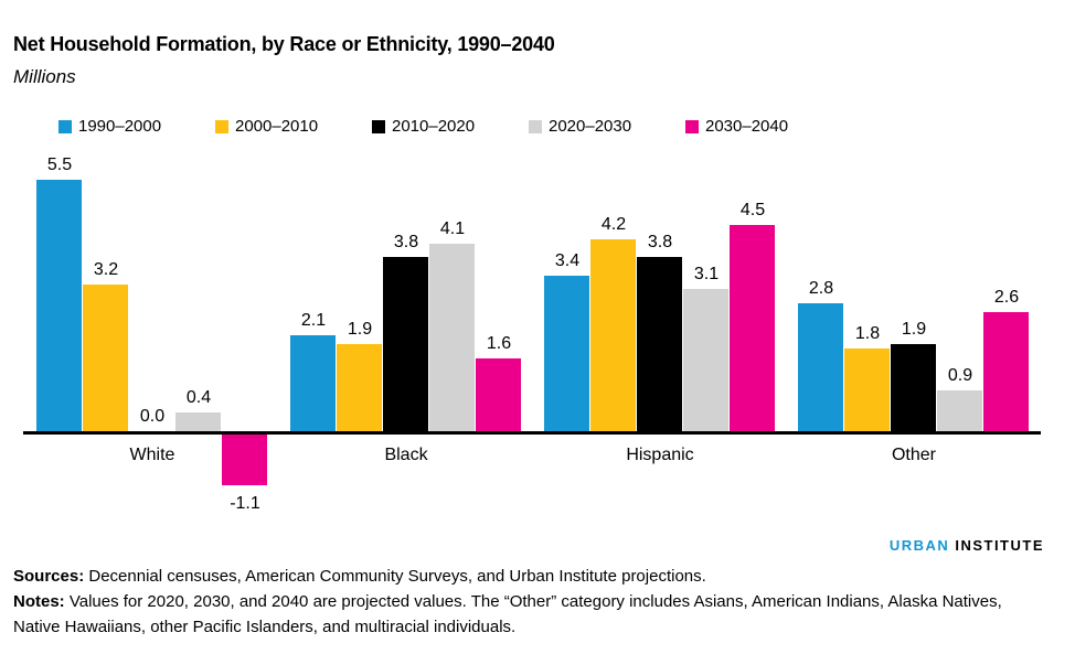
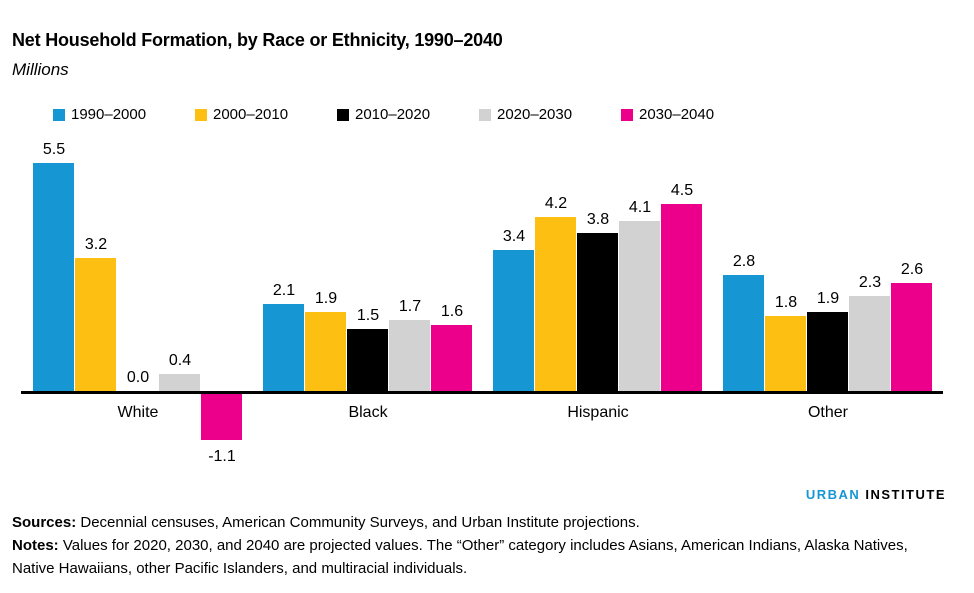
2010–2020/Black: 3.8 -> 1.5
2020–2030/Black: 4.1 -> 1.7
2020–2030/Hispanic: 3.1 -> 4.1
2020–2030/Other: 0.9 -> 2.3
